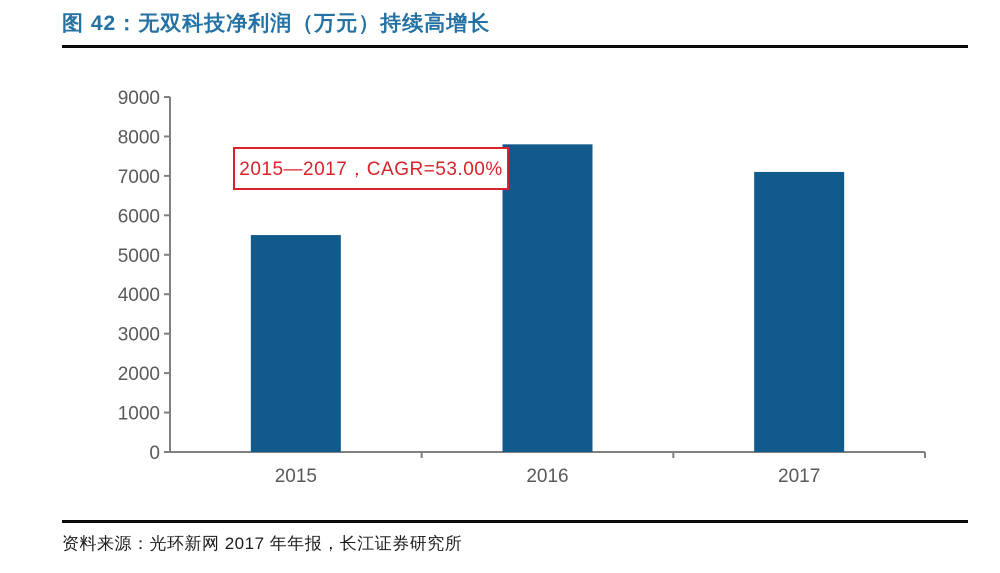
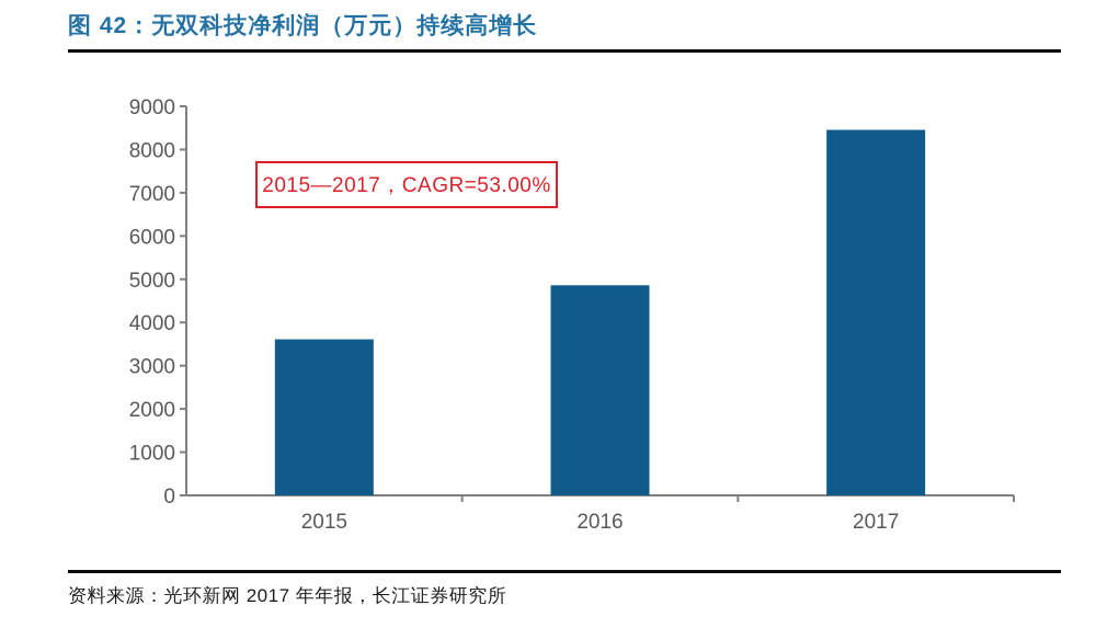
2015: 5500 -> 3600
2016: 7800 -> 4900
2017: 7100 -> 8500
